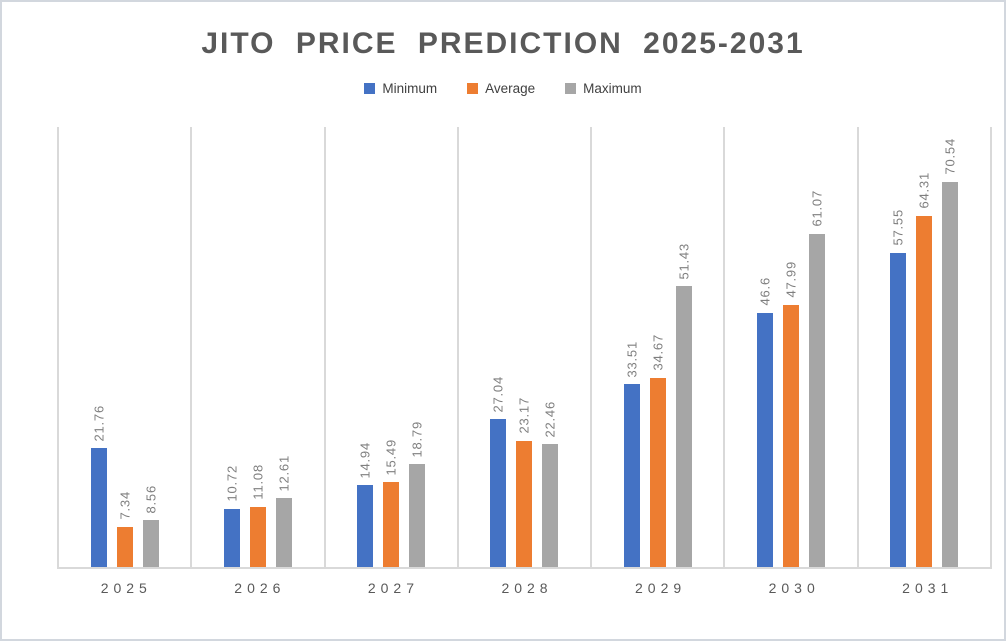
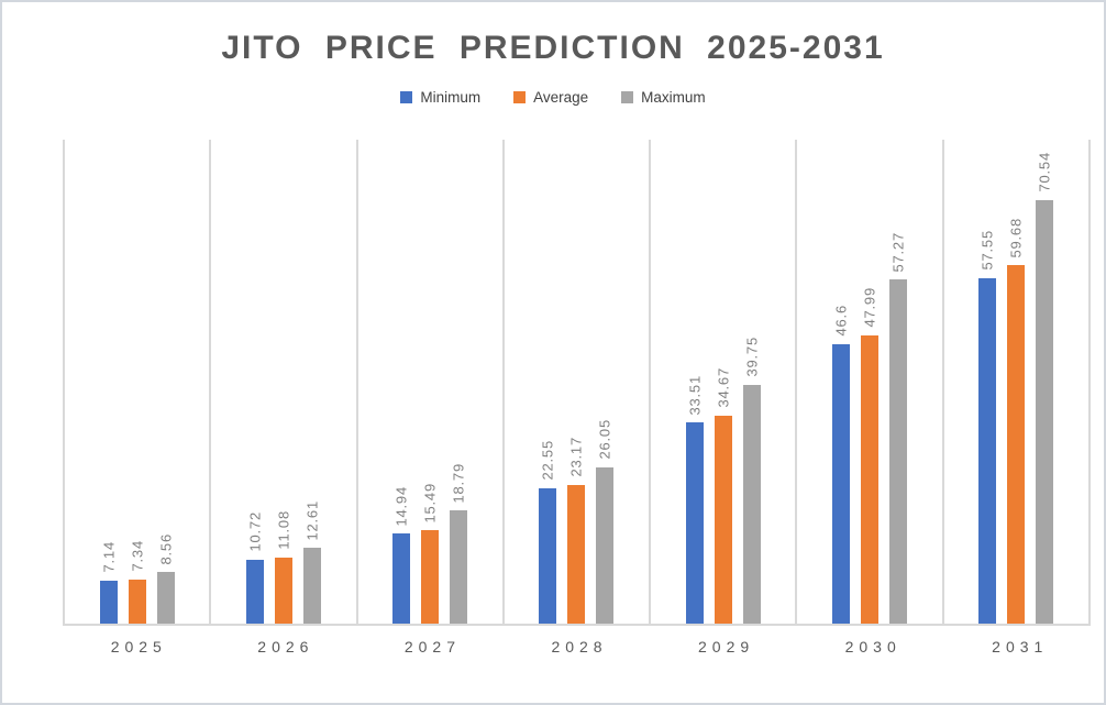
Minimum/2025: 21.76 -> 7.14
Minimum/2028: 27.04 -> 22.55
Maximum/2028: 22.46 -> 26.05
Maximum/2029: 51.43 -> 39.75
Maximum/2030: 61.07 -> 57.27
Average/2031: 64.31 -> 59.68
